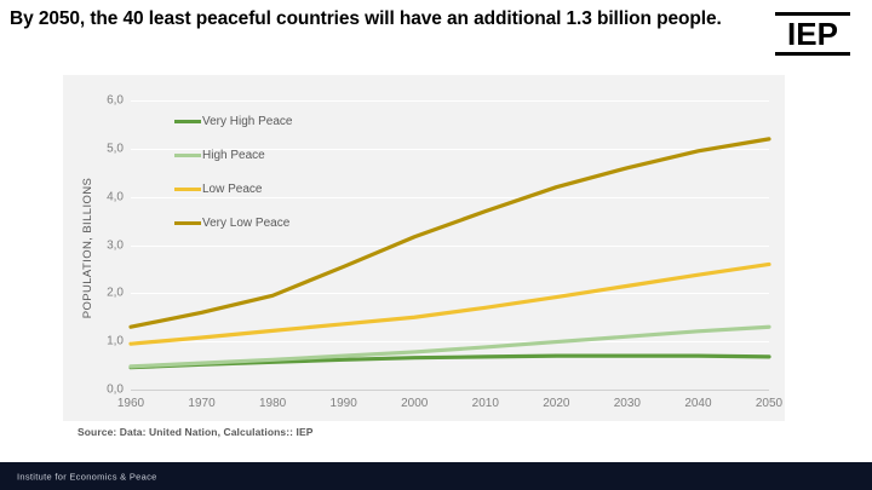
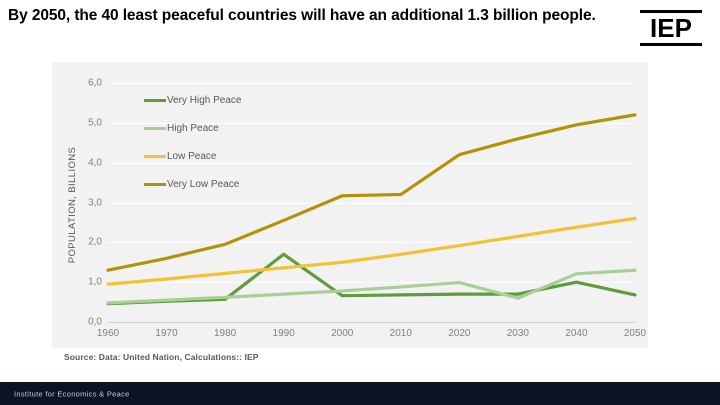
Very High Peace/1990: 0,6 -> 1,7
Very Low Peace/2010: 3,7 -> 3,2
High Peace/2030: 1,1 -> 0,6
Very High Peace/2040: 0,7 -> 1,0
